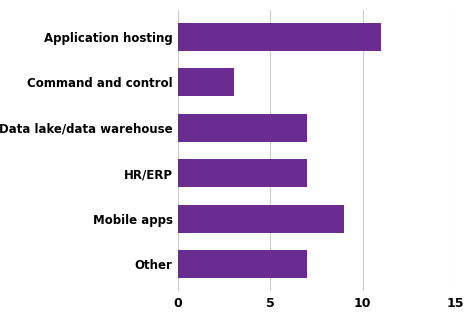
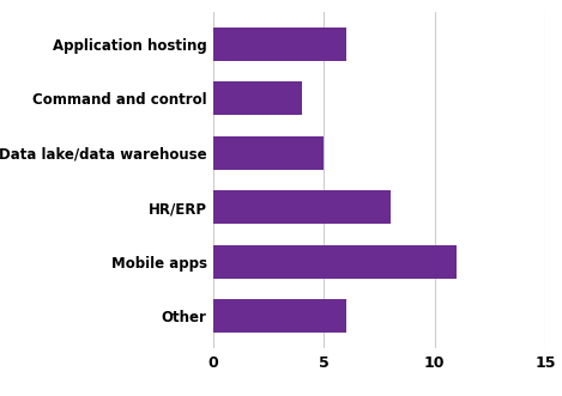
Application hosting: 11 -> 6
Command and control: 3 -> 4
Data lake/data warehouse: 7 -> 5
HR/ERP: 7 -> 8
Mobile apps: 9 -> 11
Other: 7 -> 6
